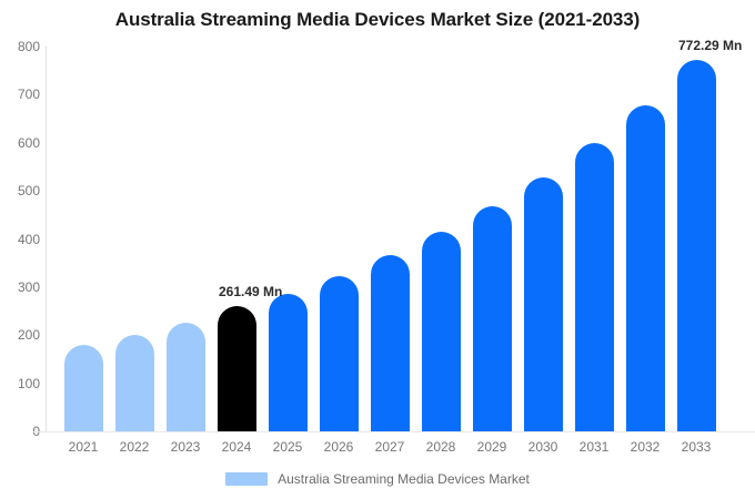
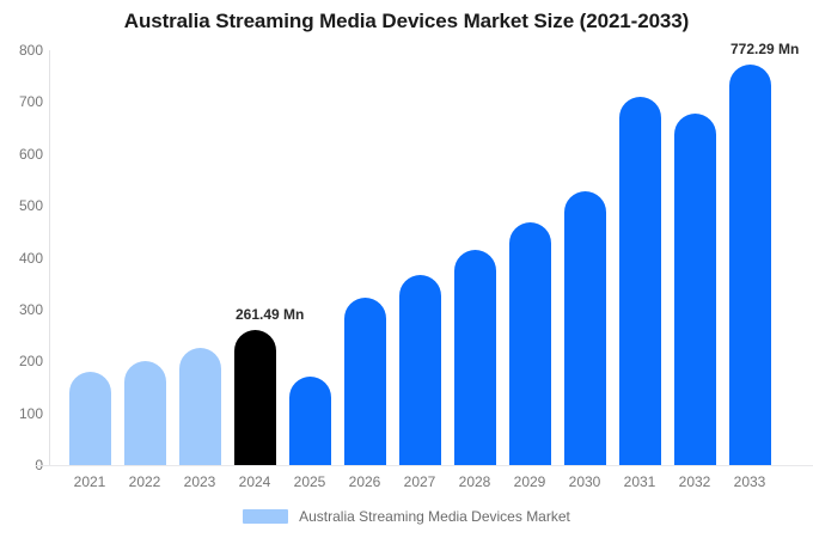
2025: 290 -> 170
2031: 600 -> 710
